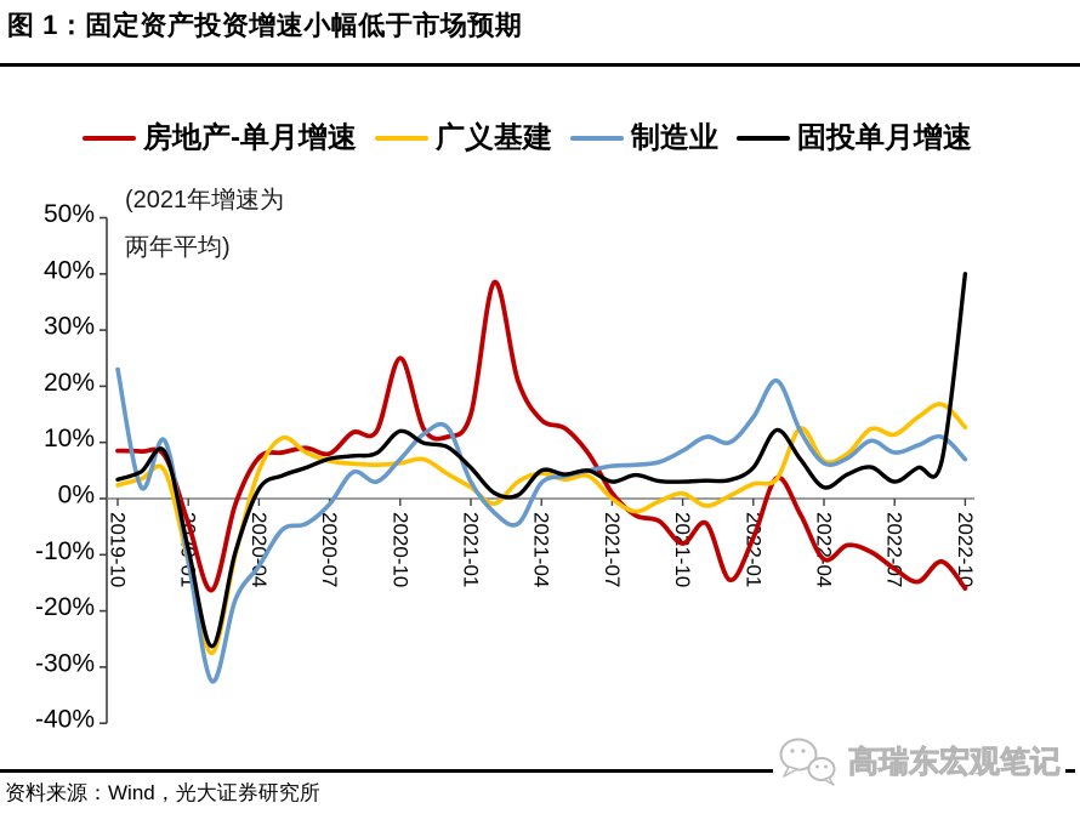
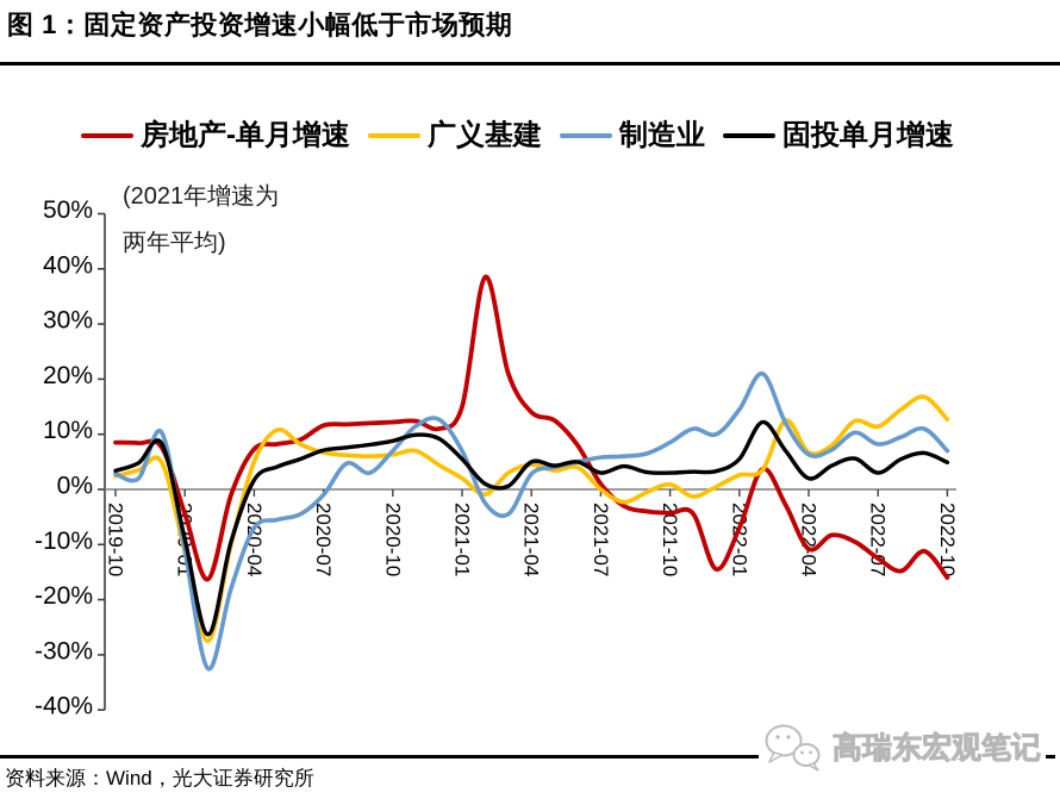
制造业/2019-10: 23% -> 3%
制造业/2020-04: -12% -> -7%
房地产-单月增速/2020-07: 8% -> 12%
房地产-单月增速/2020-10: 25% -> 12%
固投单月增速/2020-10: 12% -> 9%
制造业/2021-01: 3% -> 7%
房地产-单月增速/2021-10: -8% -> -4%
固投单月增速/2022-10: 40% -> 5%
